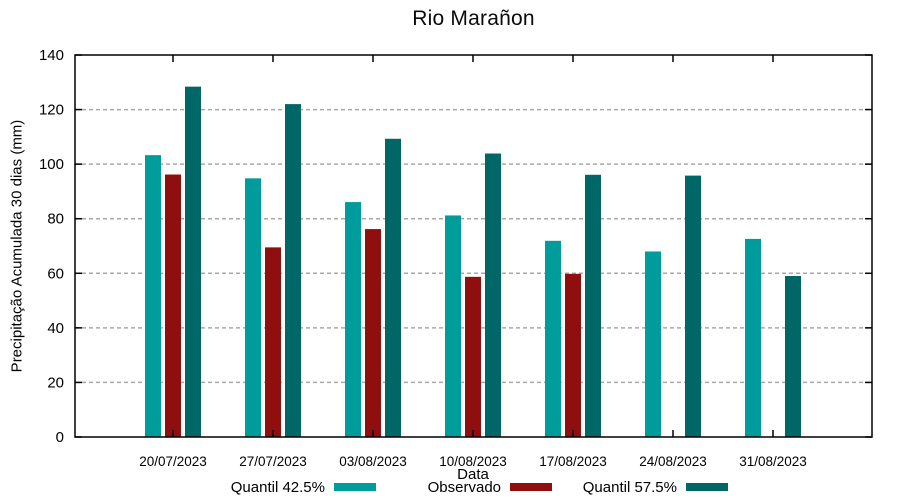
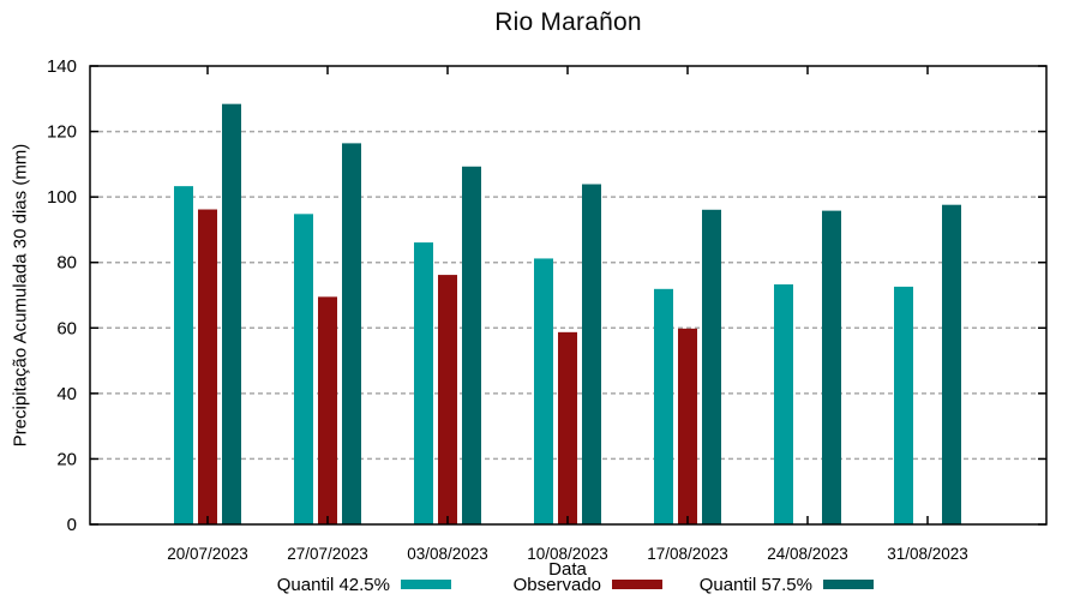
Quantil 57.5%/27/07/2023: 122 -> 116
Quantil 42.5%/24/08/2023: 68 -> 73
Quantil 57.5%/31/08/2023: 59 -> 98
